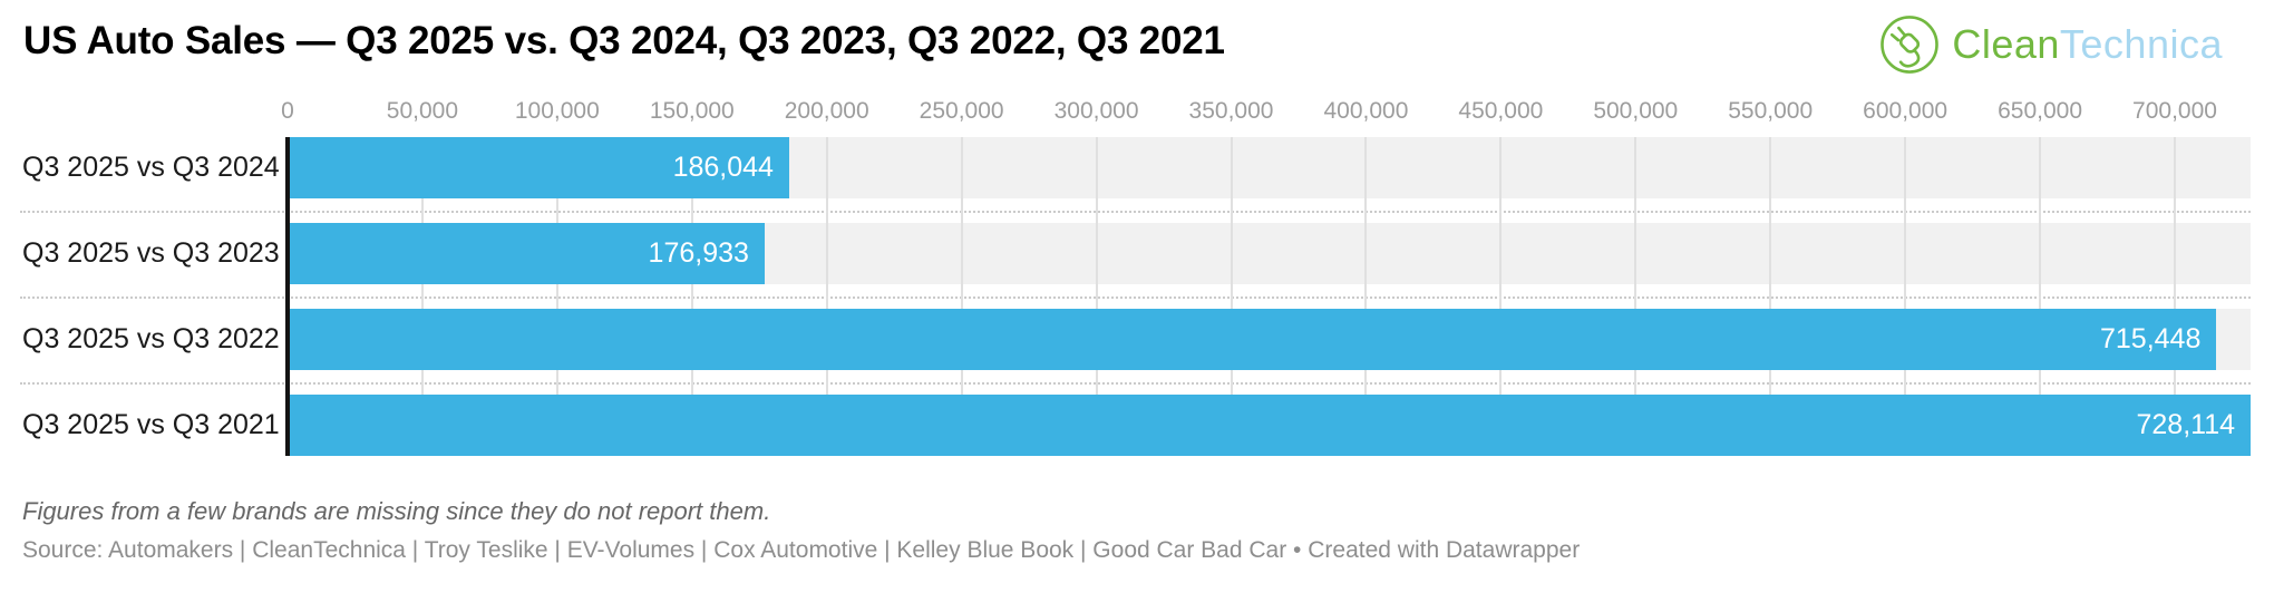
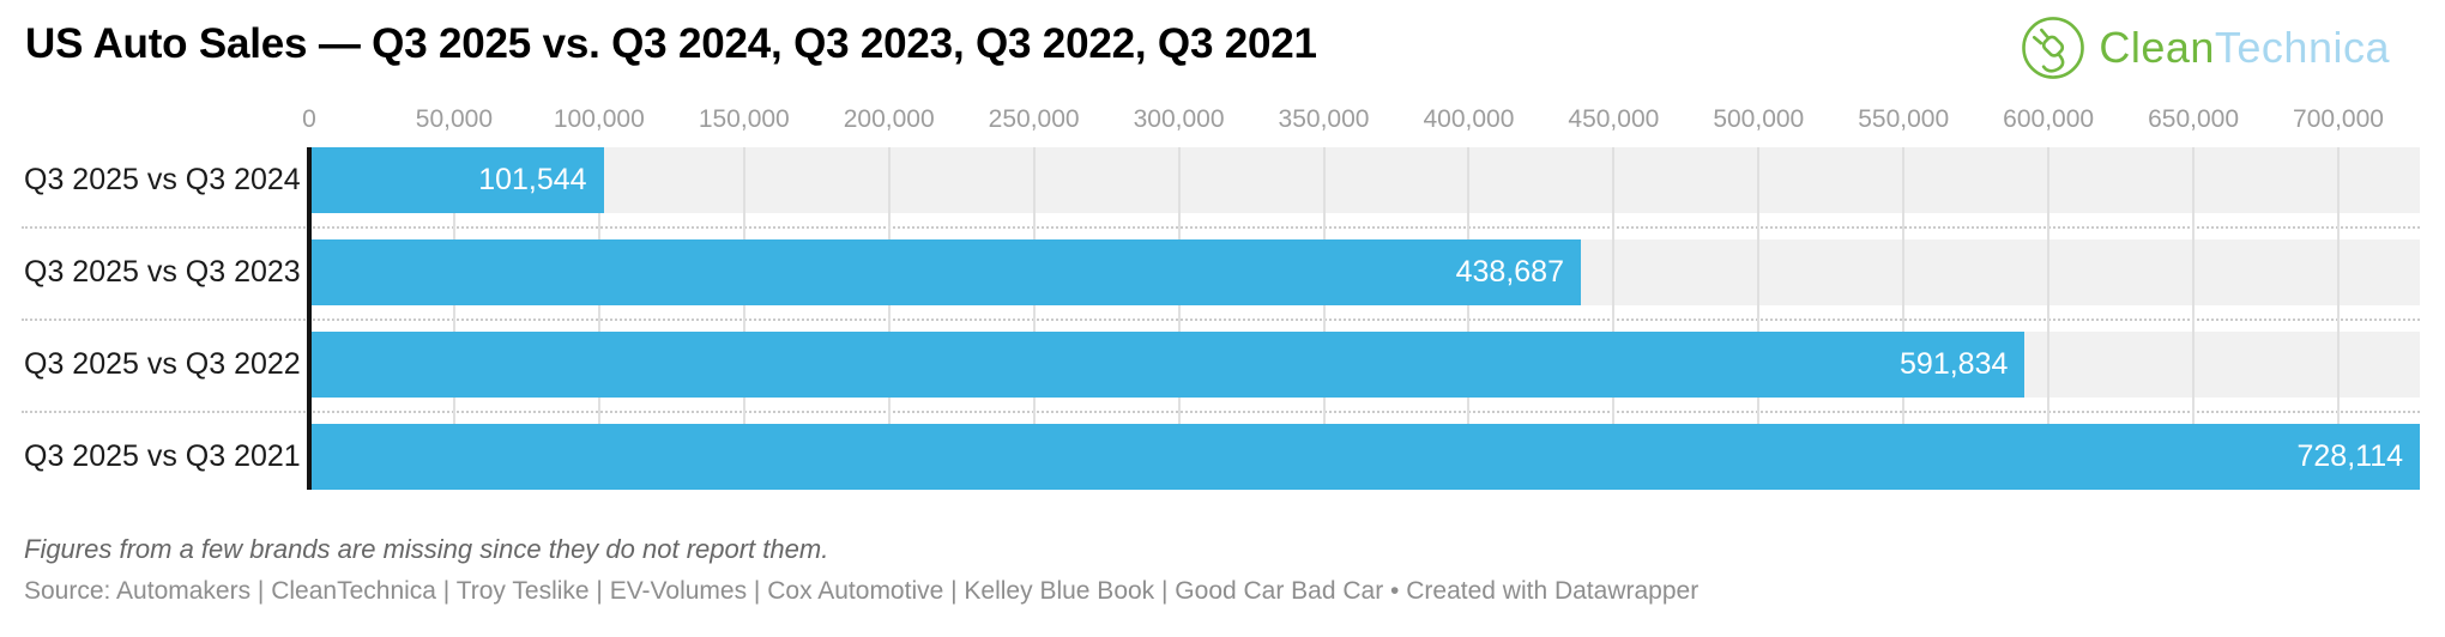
Q3 2025 vs Q3 2024: 186,044 -> 101,544
Q3 2025 vs Q3 2023: 176,933 -> 438,687
Q3 2025 vs Q3 2022: 715,448 -> 591,834
